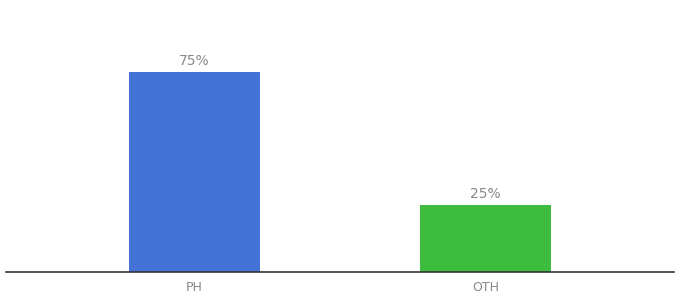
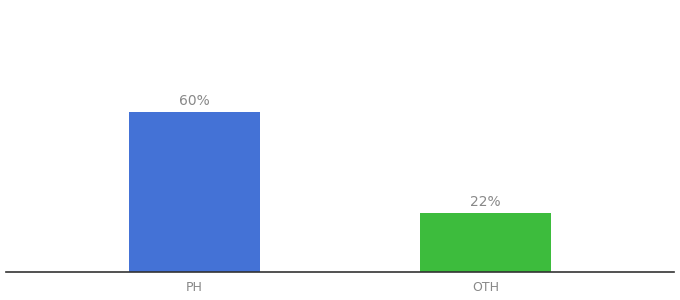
PH: 75% -> 60%
OTH: 25% -> 22%
